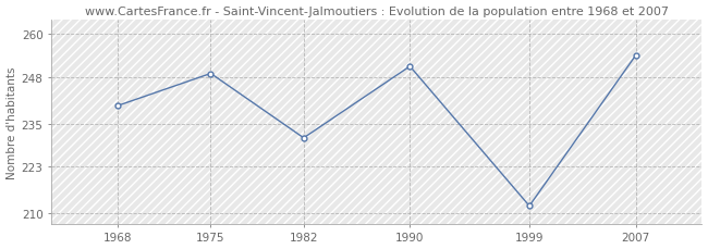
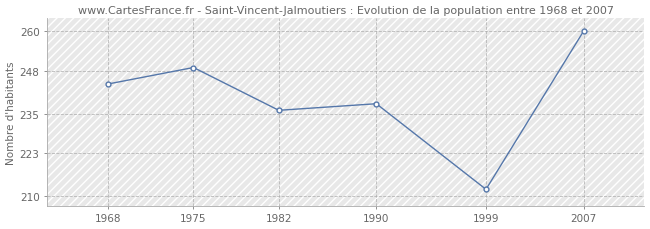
1968: 240 -> 244
1982: 231 -> 236
1990: 251 -> 238
2007: 254 -> 260
